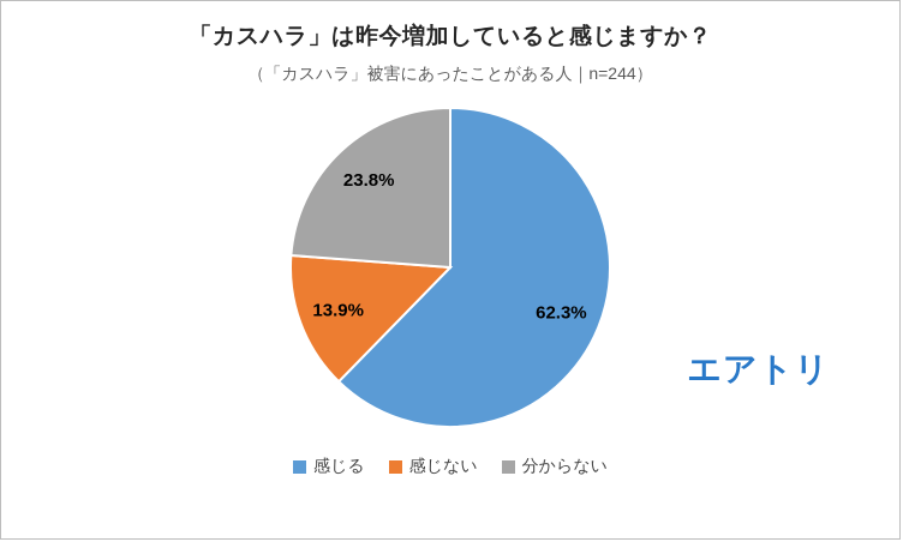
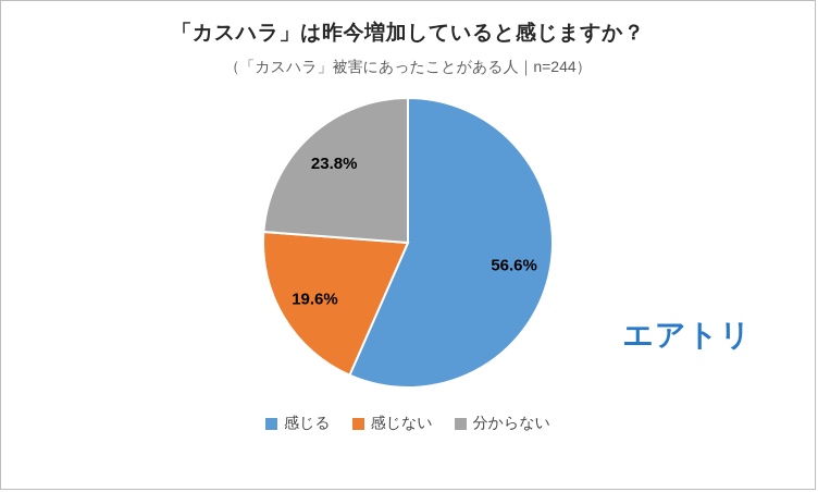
感じる: 62.3% -> 56.6%
感じない: 13.9% -> 19.6%
